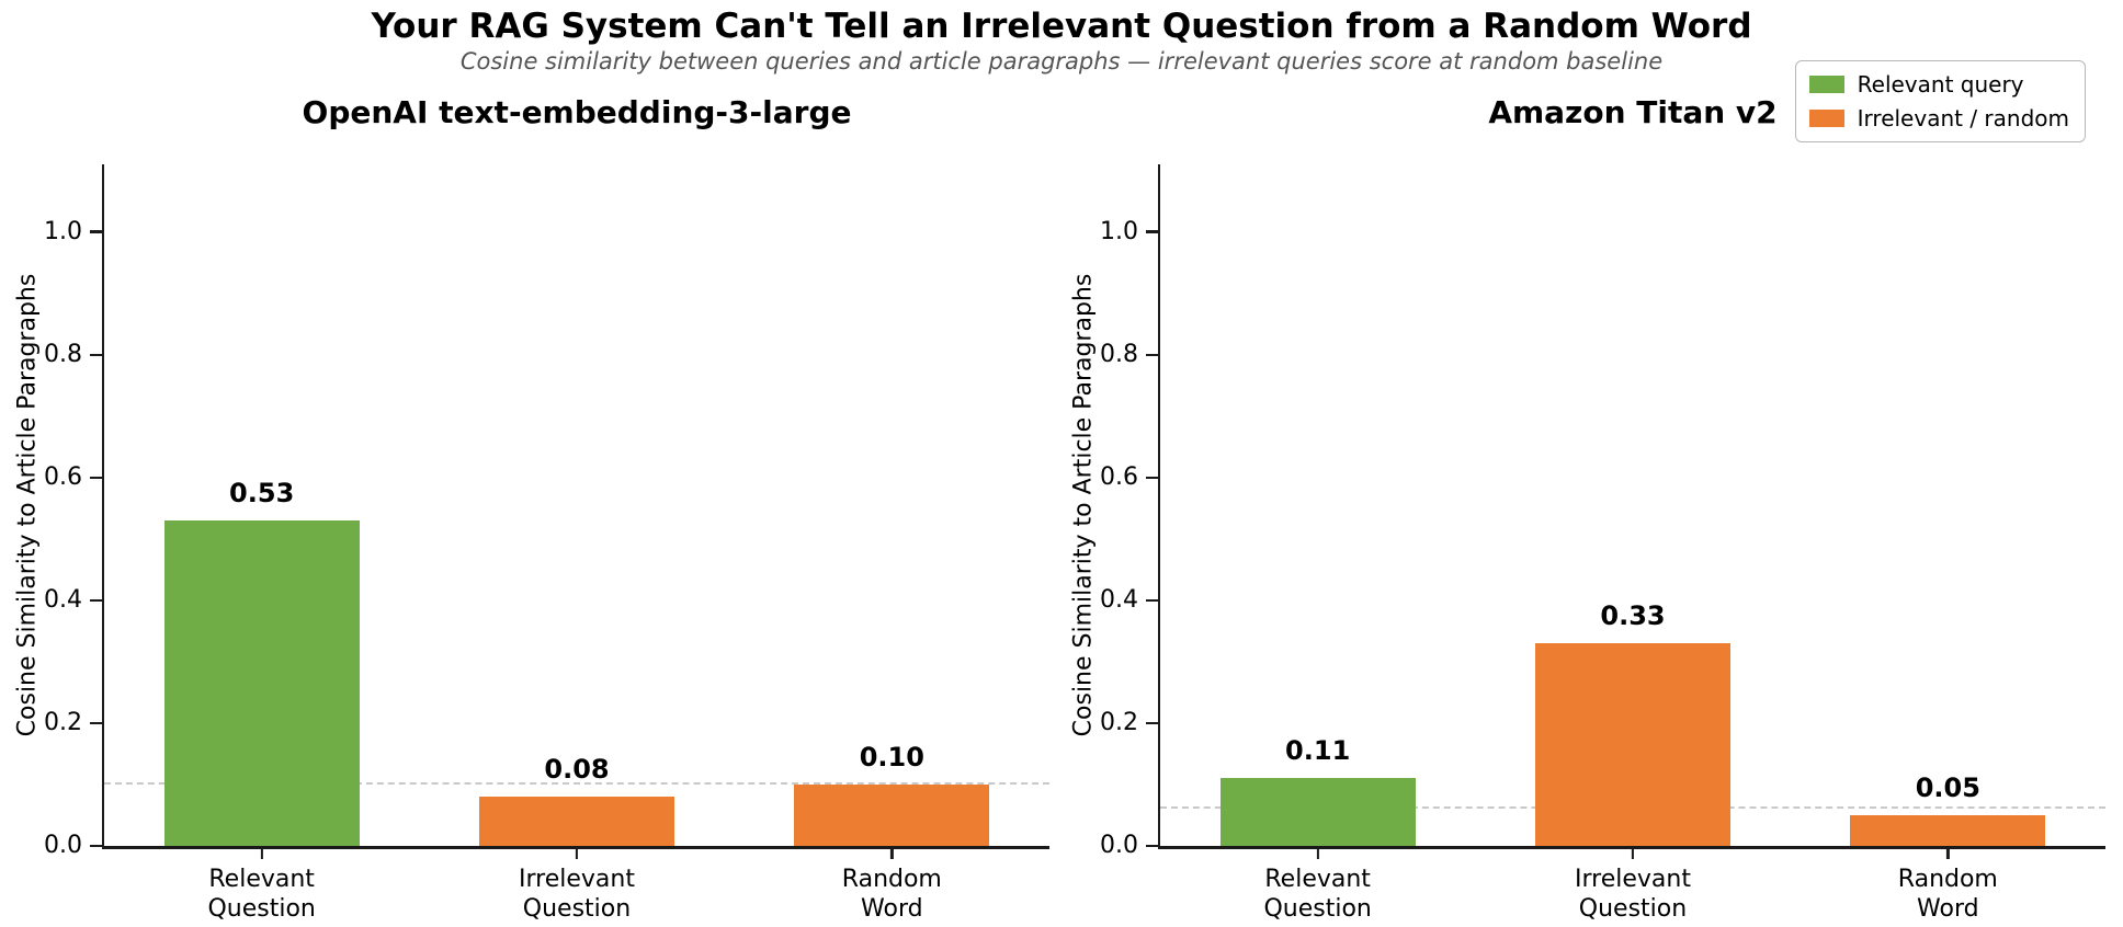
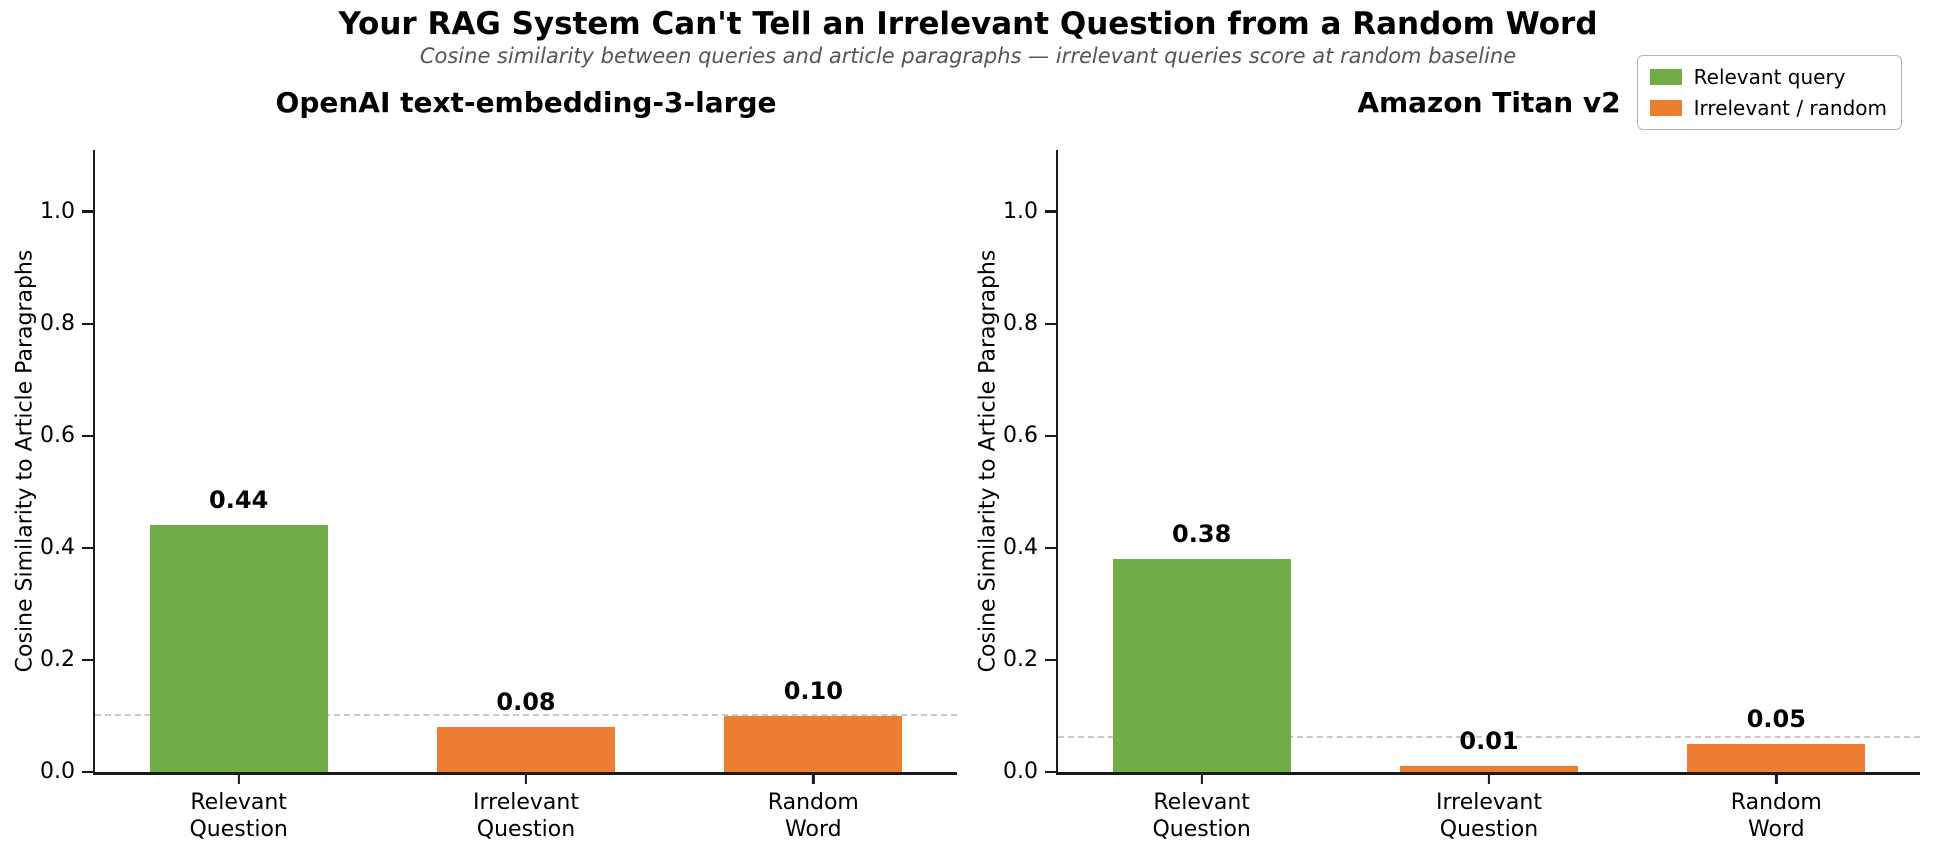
OpenAI text-embedding-3-large/Relevant Question: 0.53 -> 0.44
Amazon Titan v2/Relevant Question: 0.11 -> 0.38
Amazon Titan v2/Irrelevant Question: 0.33 -> 0.01
